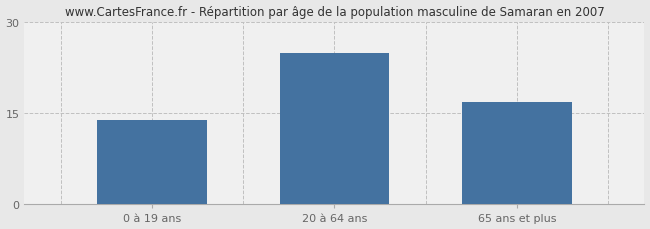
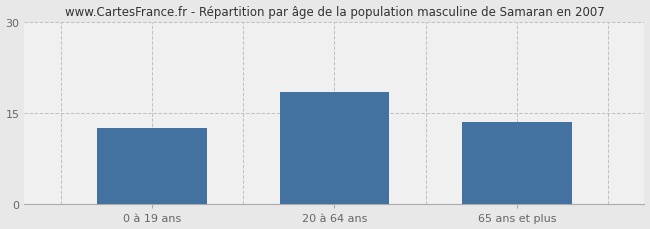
0 à 19 ans: 13.8 -> 12.5
20 à 64 ans: 24.8 -> 18.5
65 ans et plus: 16.8 -> 13.5
